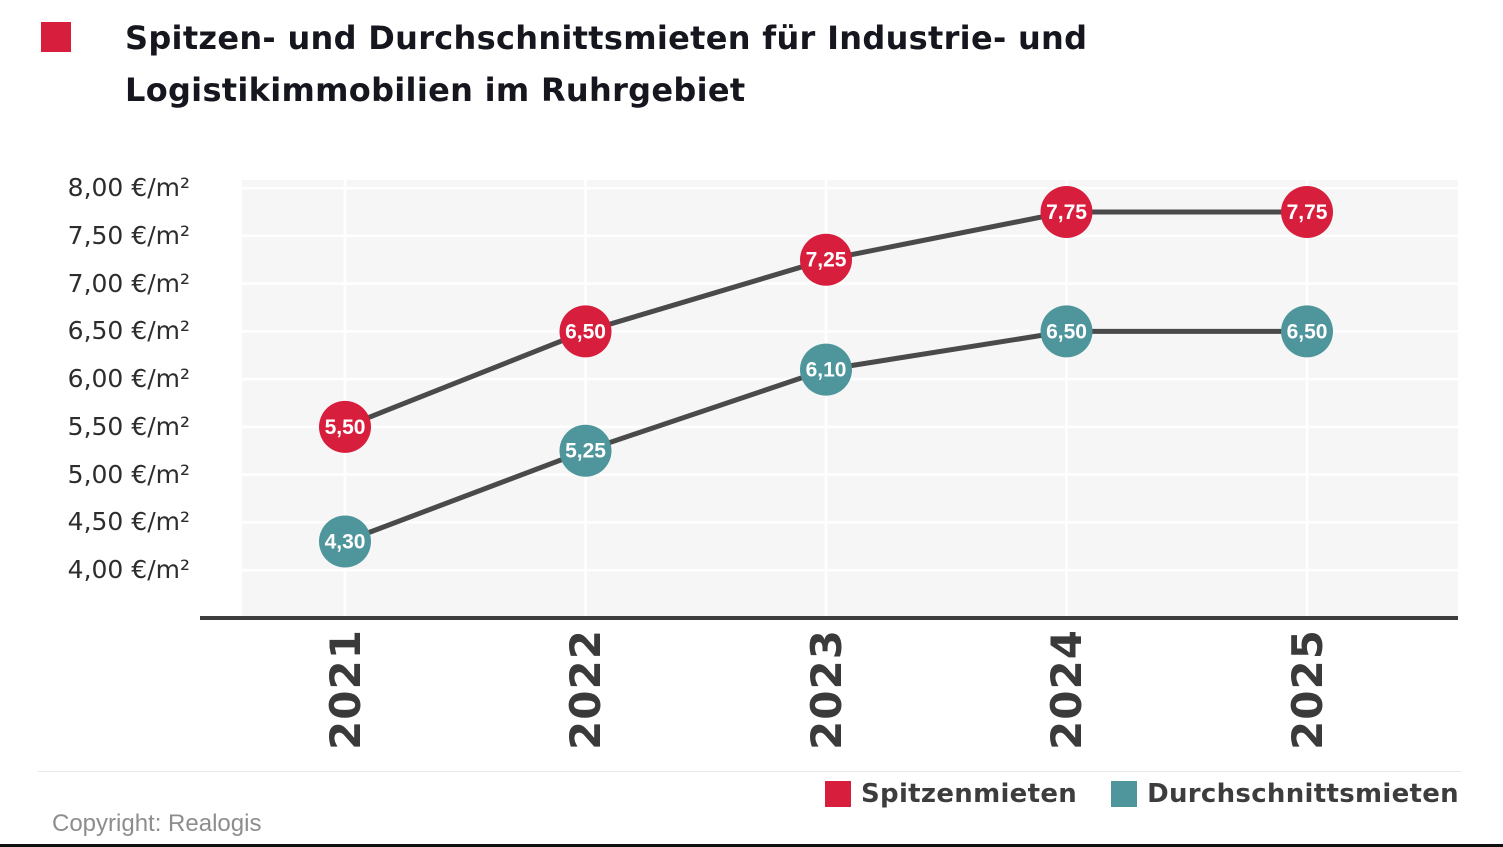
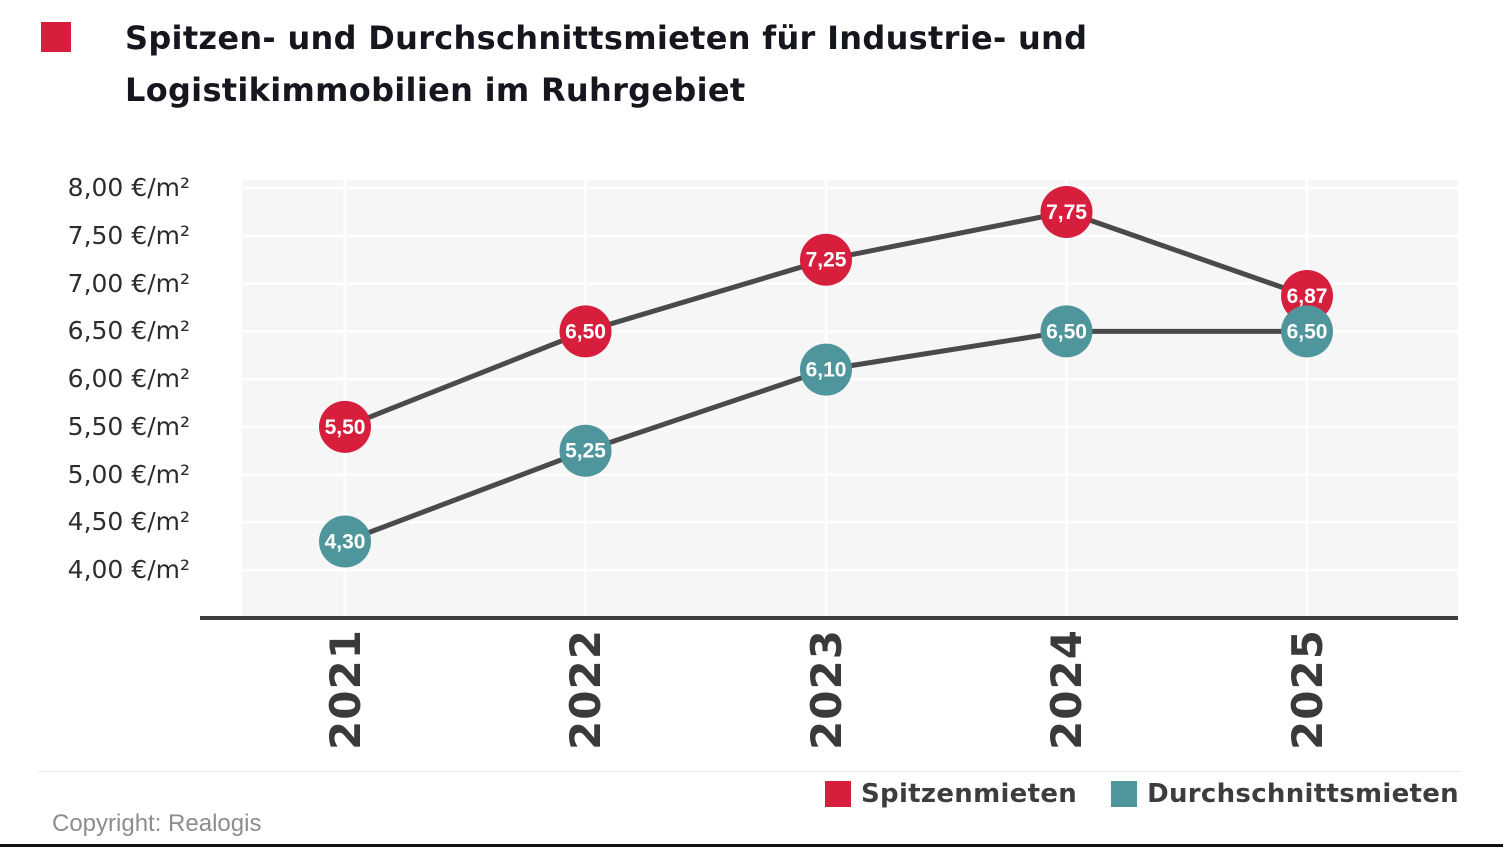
Spitzenmieten/2025: 7,75 -> 6,87
